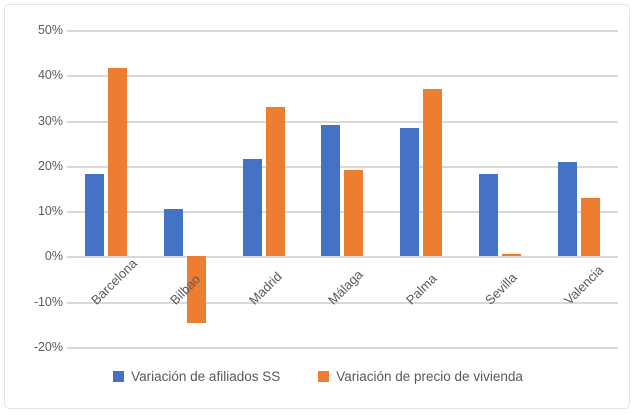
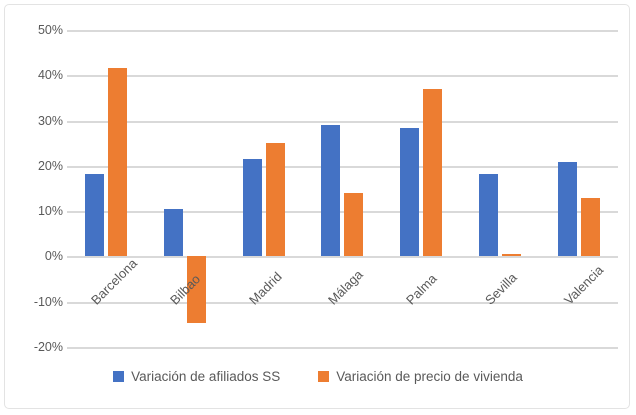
Variación de precio de vivienda/Madrid: 33% -> 25%
Variación de precio de vivienda/Málaga: 19% -> 14%
